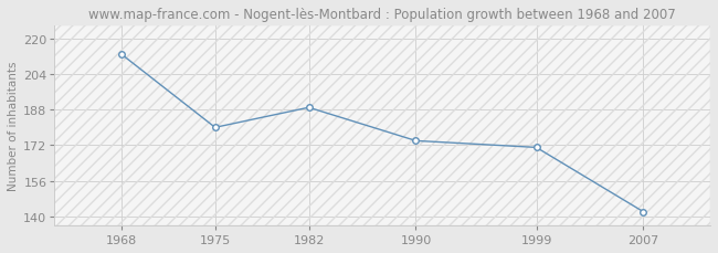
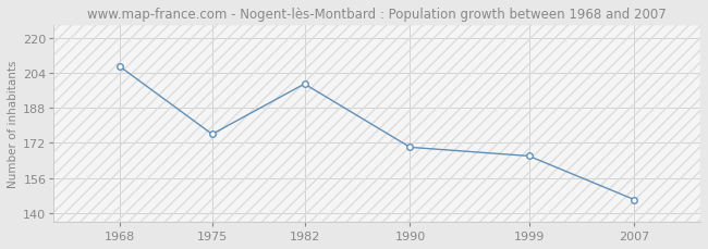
1968: 213 -> 207
1975: 180 -> 176
1982: 189 -> 199
1990: 174 -> 170
1999: 171 -> 166
2007: 142 -> 146
